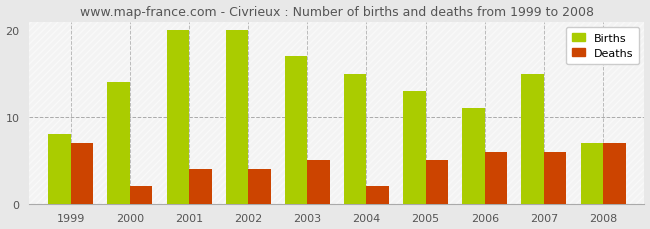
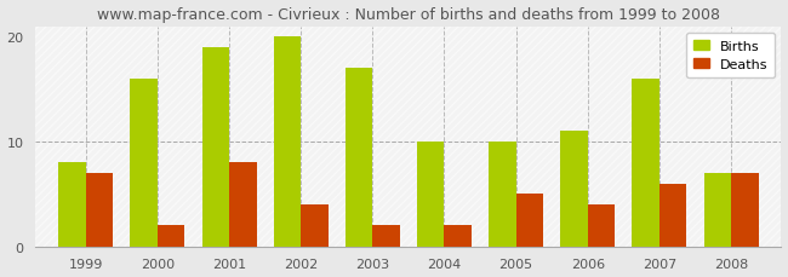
Births/2000: 14 -> 16
Births/2001: 20 -> 19
Deaths/2001: 4 -> 8
Deaths/2003: 5 -> 2
Births/2004: 15 -> 10
Births/2005: 13 -> 10
Deaths/2006: 6 -> 4
Births/2007: 15 -> 16
